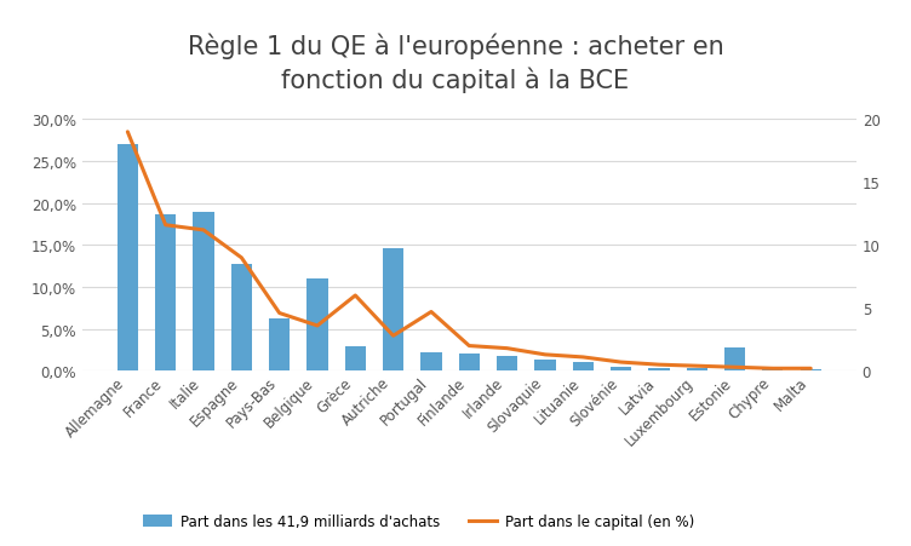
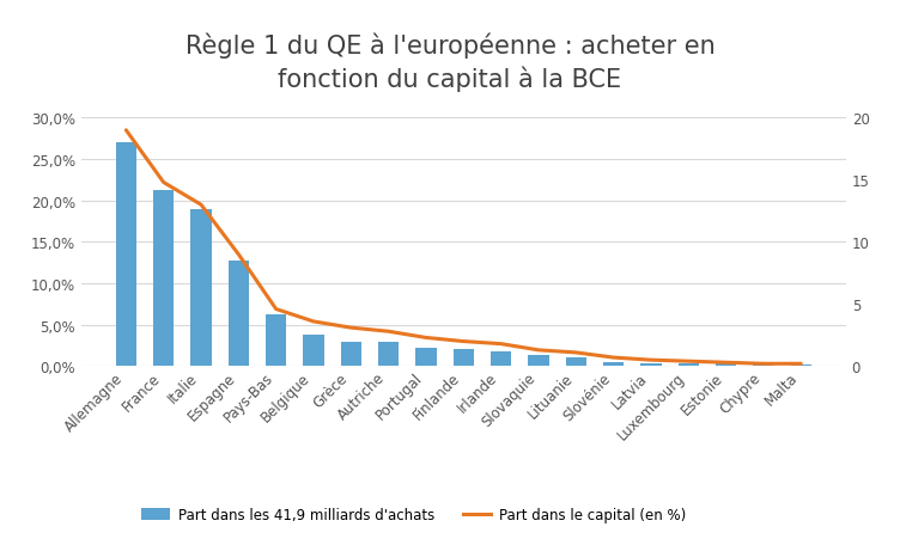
Part dans les 41,9 milliards d'achats/France: 18,6% -> 21,2%
Part dans le capital (en %)/France: 11.6 -> 14.8
Part dans le capital (en %)/Italie: 11.2 -> 13.0
Part dans les 41,9 milliards d'achats/Belgique: 11,0% -> 3,8%
Part dans le capital (en %)/Grèce: 6.0 -> 3.1
Part dans les 41,9 milliards d'achats/Autriche: 14,6% -> 3,0%
Part dans le capital (en %)/Portugal: 4.7 -> 2.3
Part dans les 41,9 milliards d'achats/Estonie: 2,8% -> 0,3%
